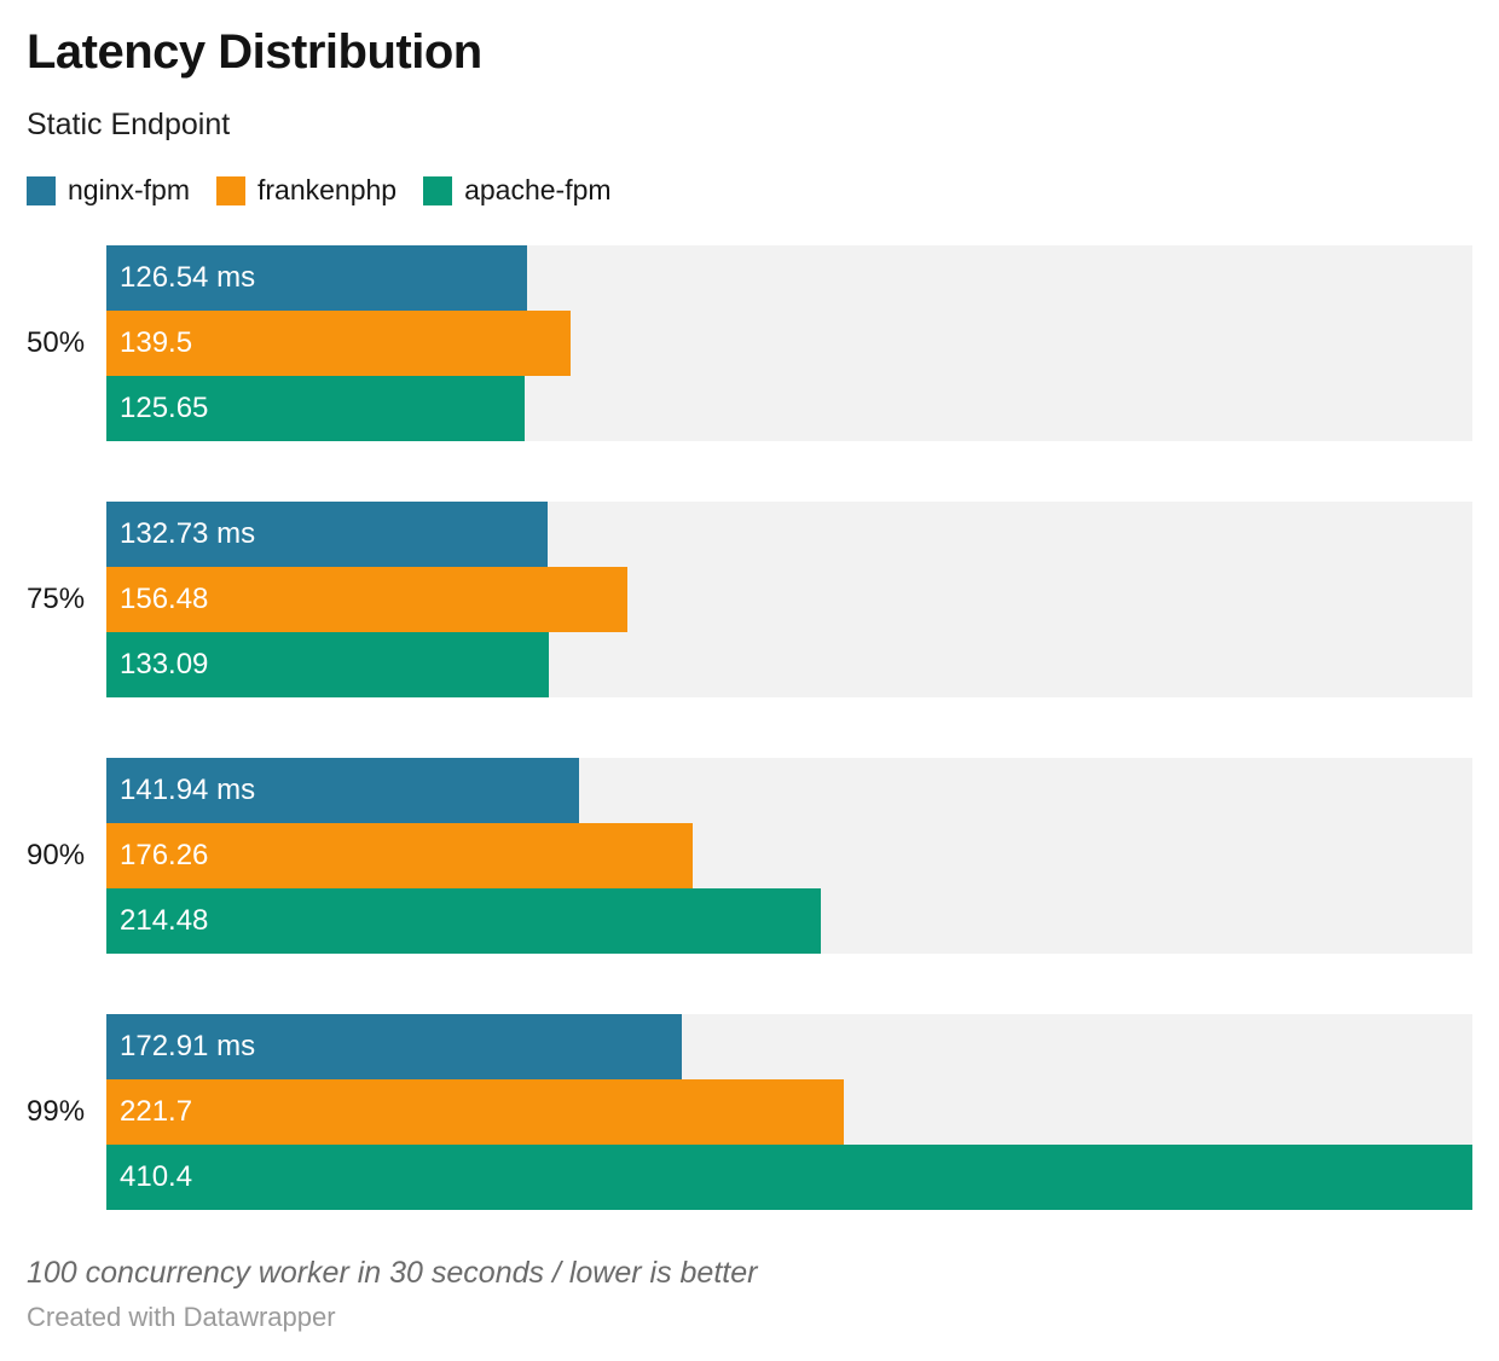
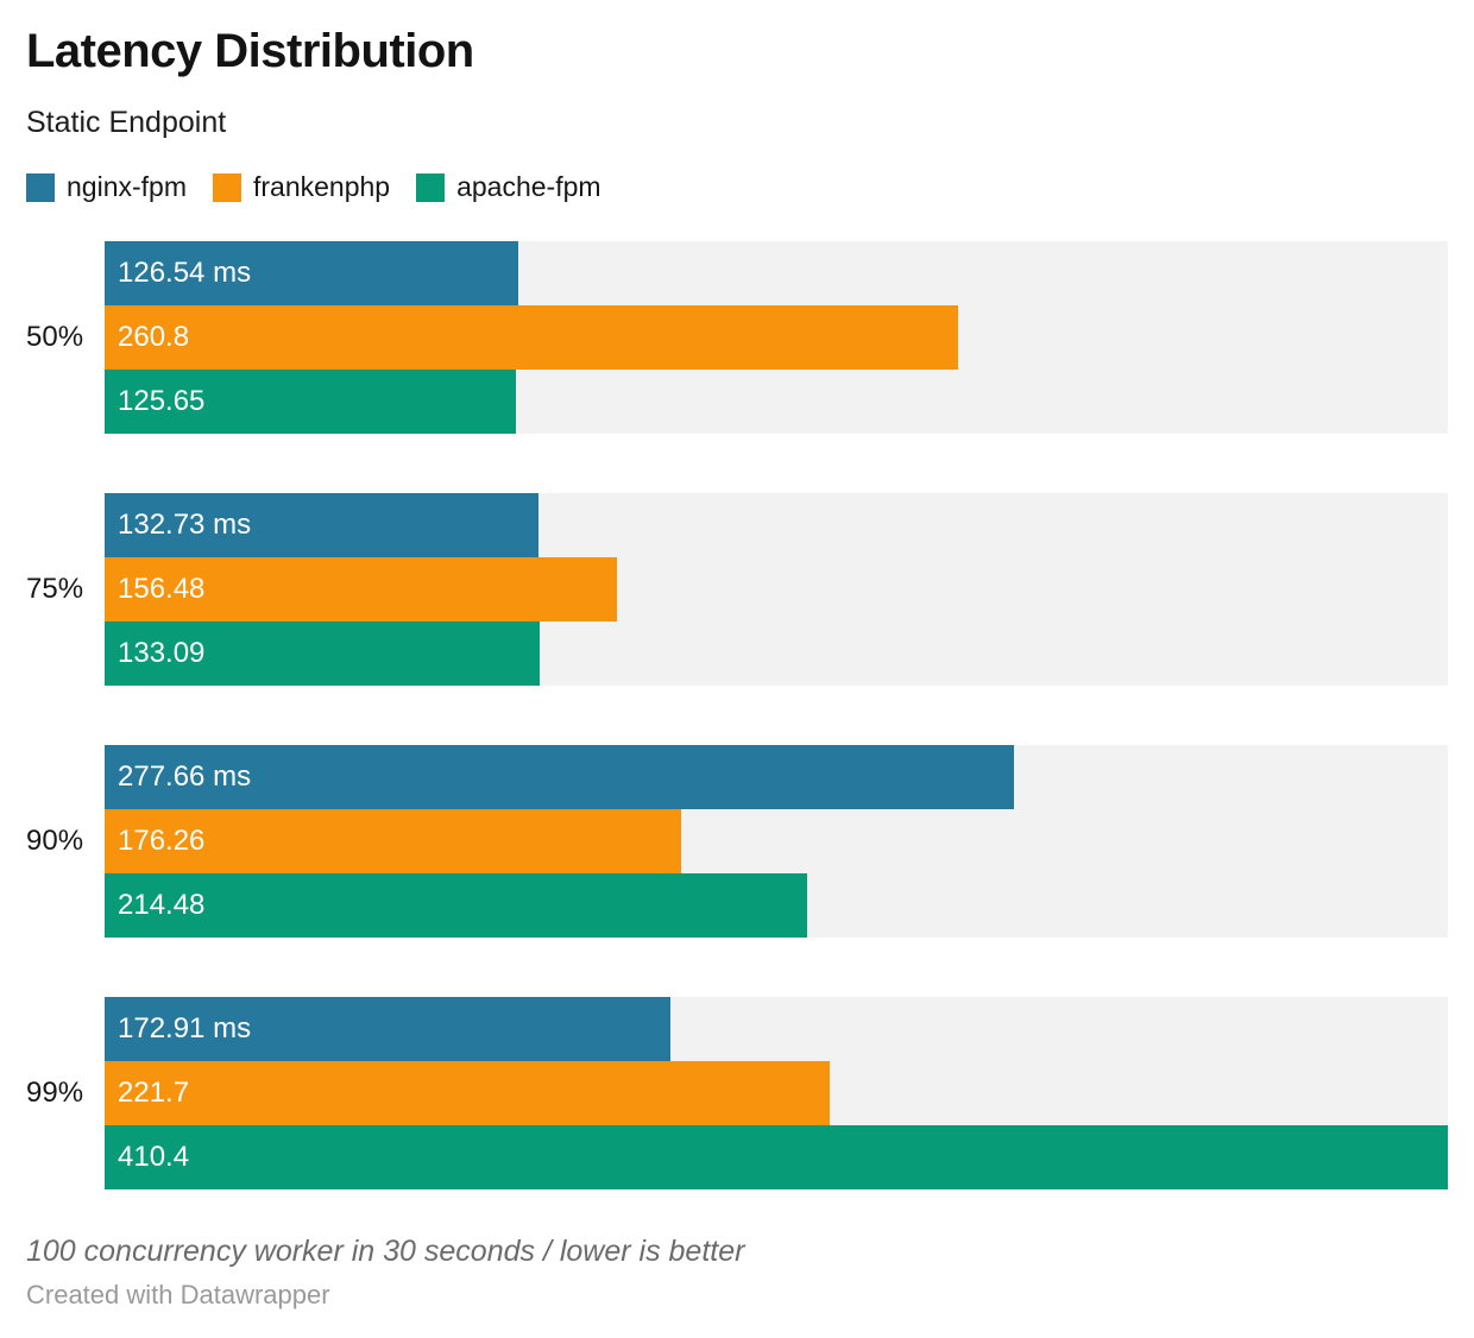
frankenphp/50%: 139.5 -> 260.8
nginx-fpm/90%: 141.94 -> 277.66
